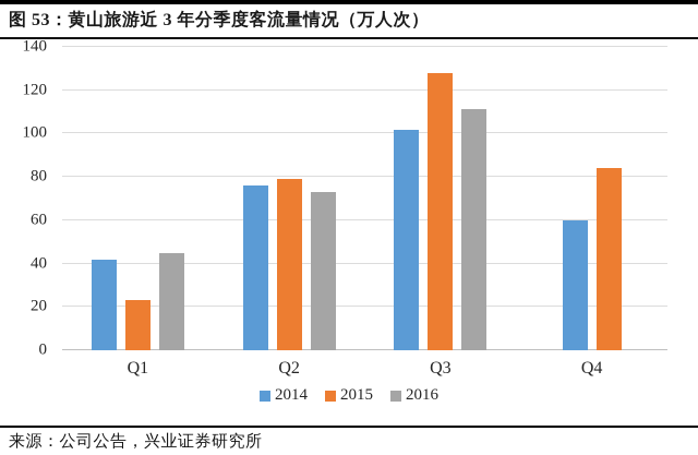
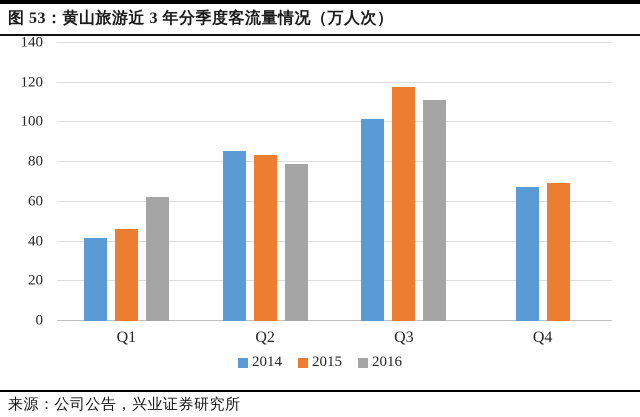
2015/Q1: 23 -> 46
2016/Q1: 45 -> 62
2014/Q2: 76 -> 86
2015/Q2: 79 -> 84
2016/Q2: 73 -> 79
2015/Q3: 128 -> 118
2014/Q4: 60 -> 68
2015/Q4: 84 -> 70
